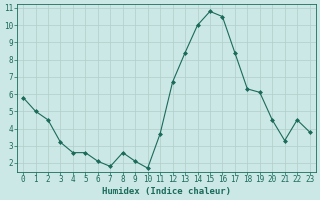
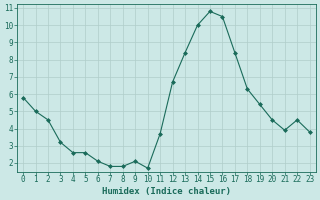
8: 2.6 -> 1.8
19: 6.1 -> 5.4
21: 3.3 -> 3.9
